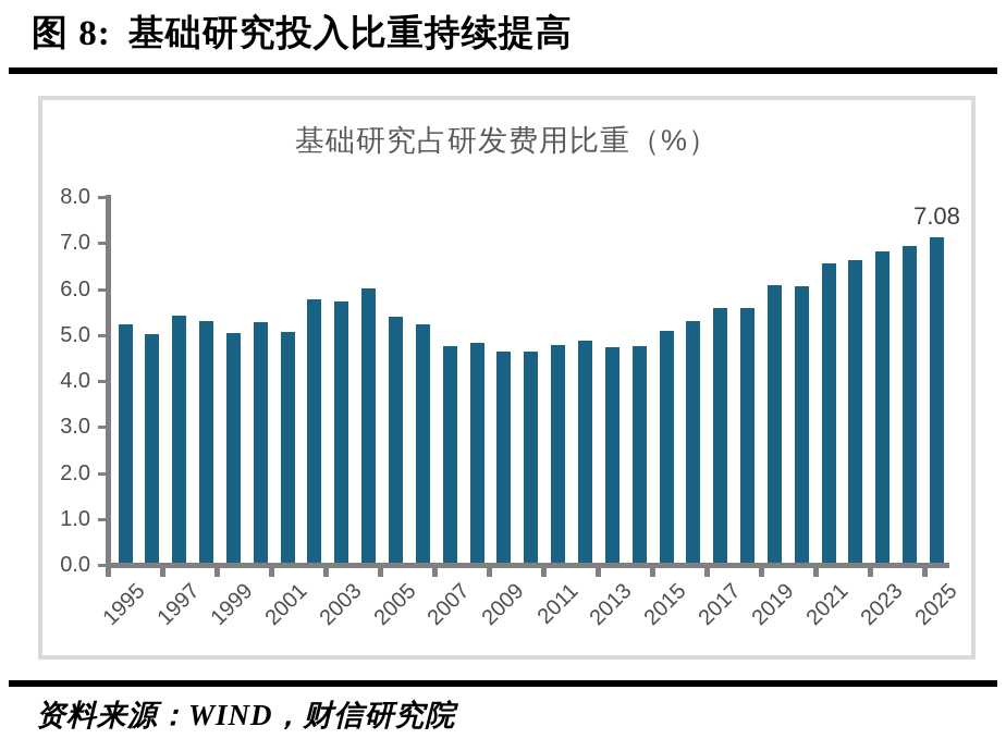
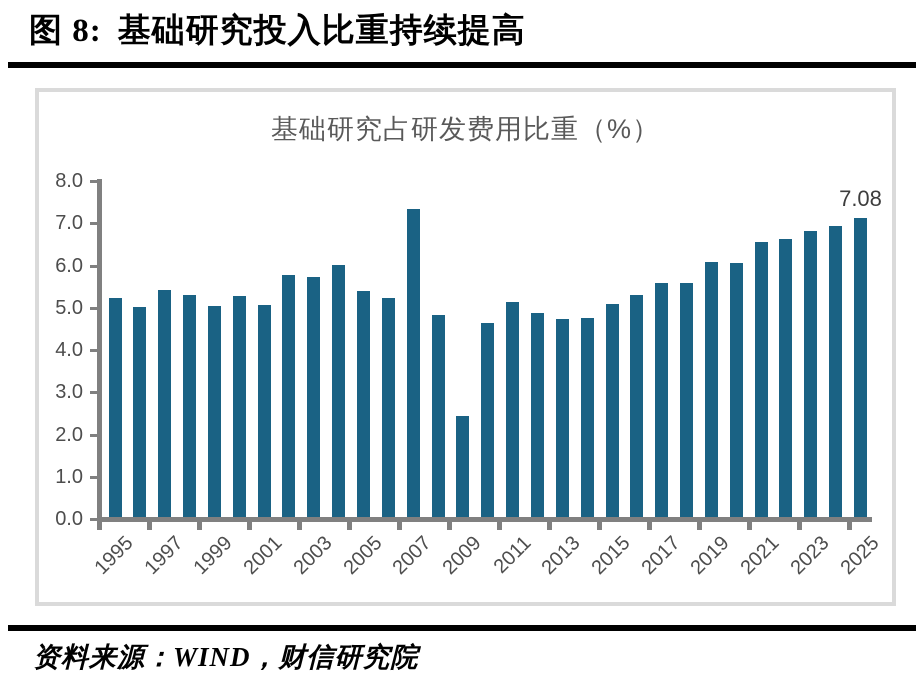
2007: 4.7 -> 7.3
2009: 4.6 -> 2.4
2011: 4.7 -> 5.1
